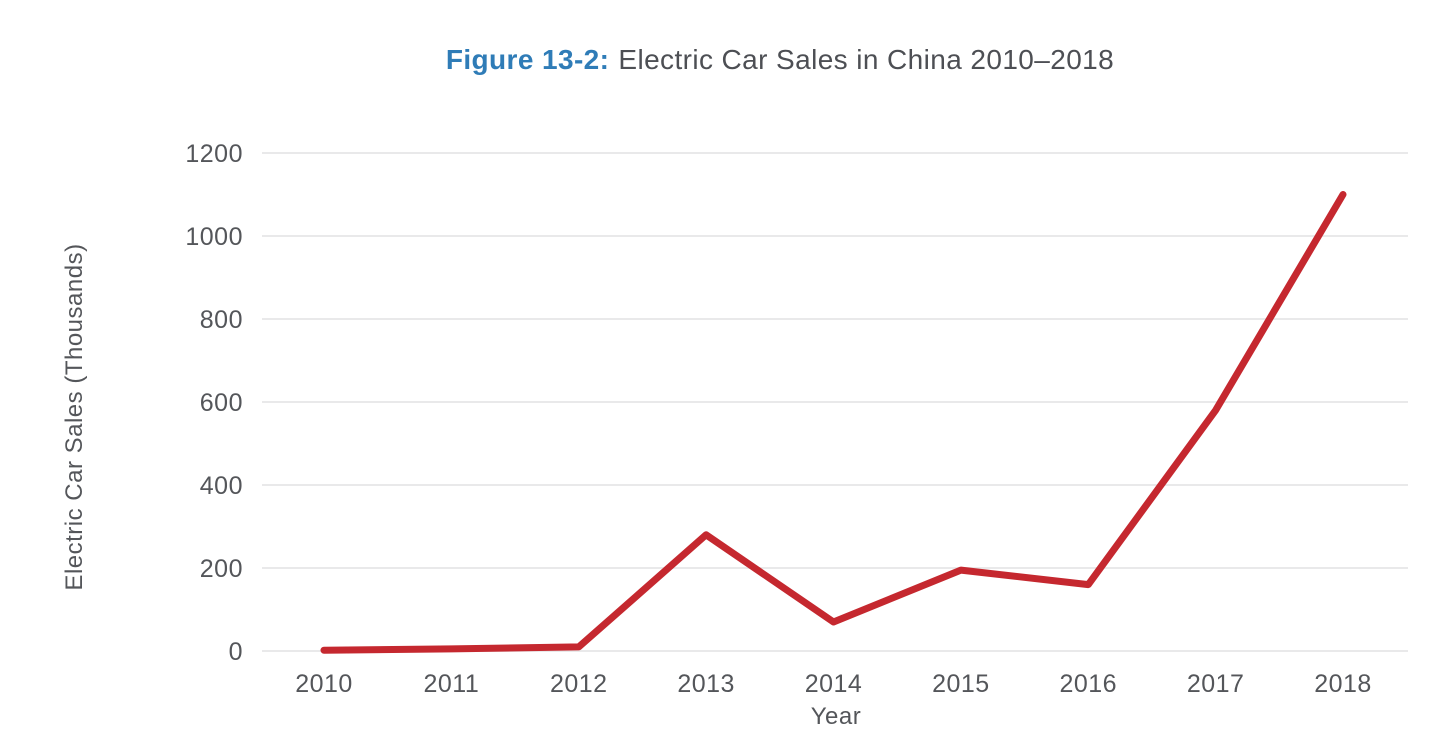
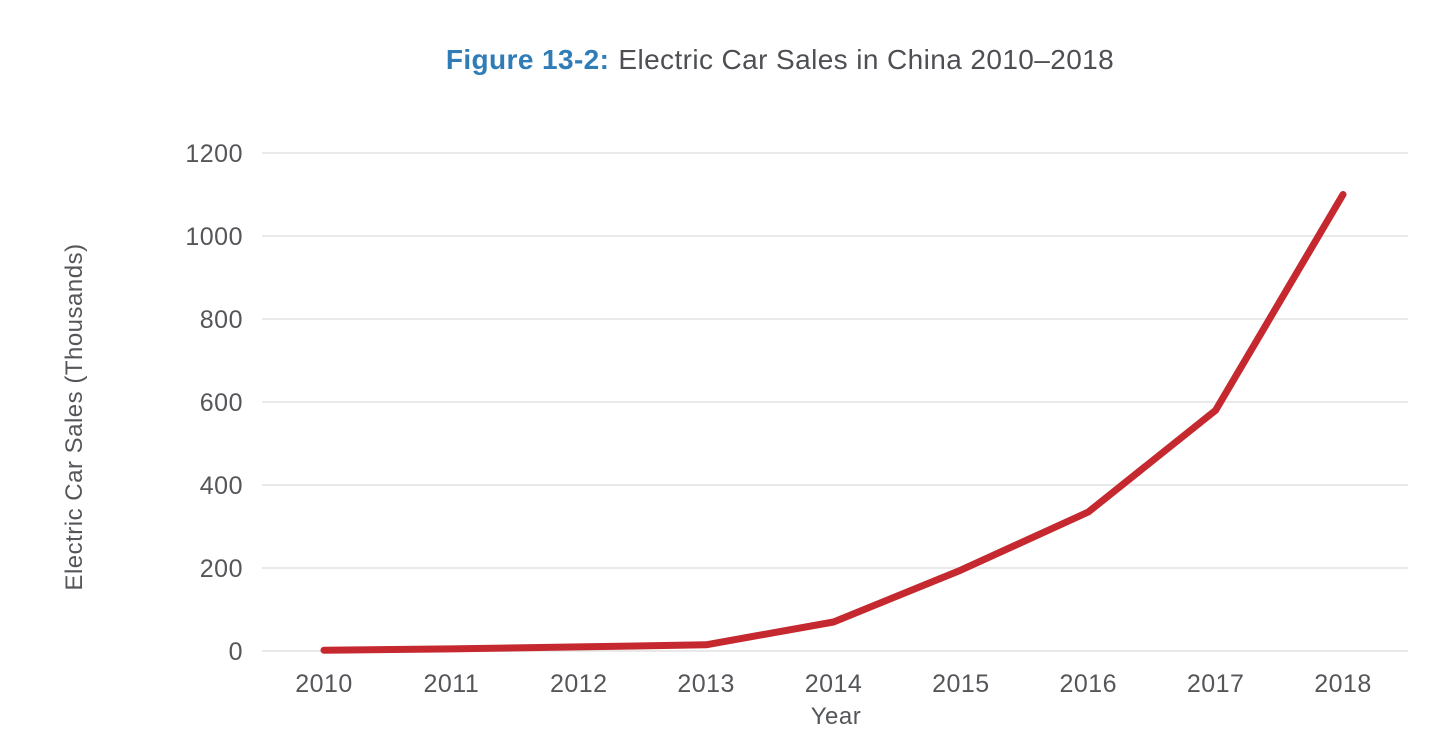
2013: 280 -> 20
2016: 160 -> 340
